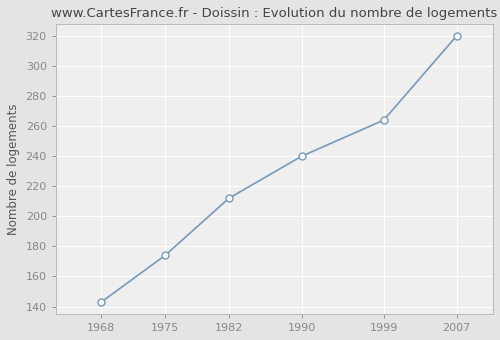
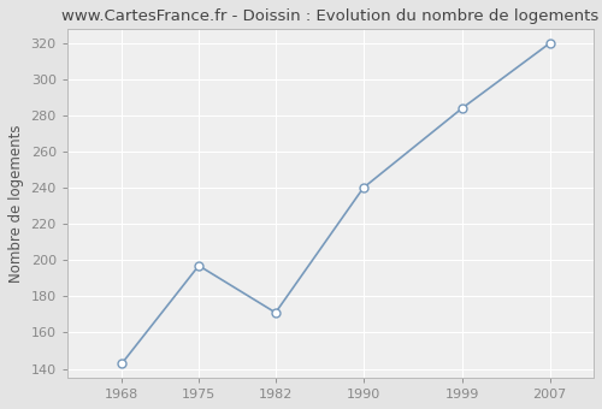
1975: 174 -> 197
1982: 212 -> 171
1999: 264 -> 284
